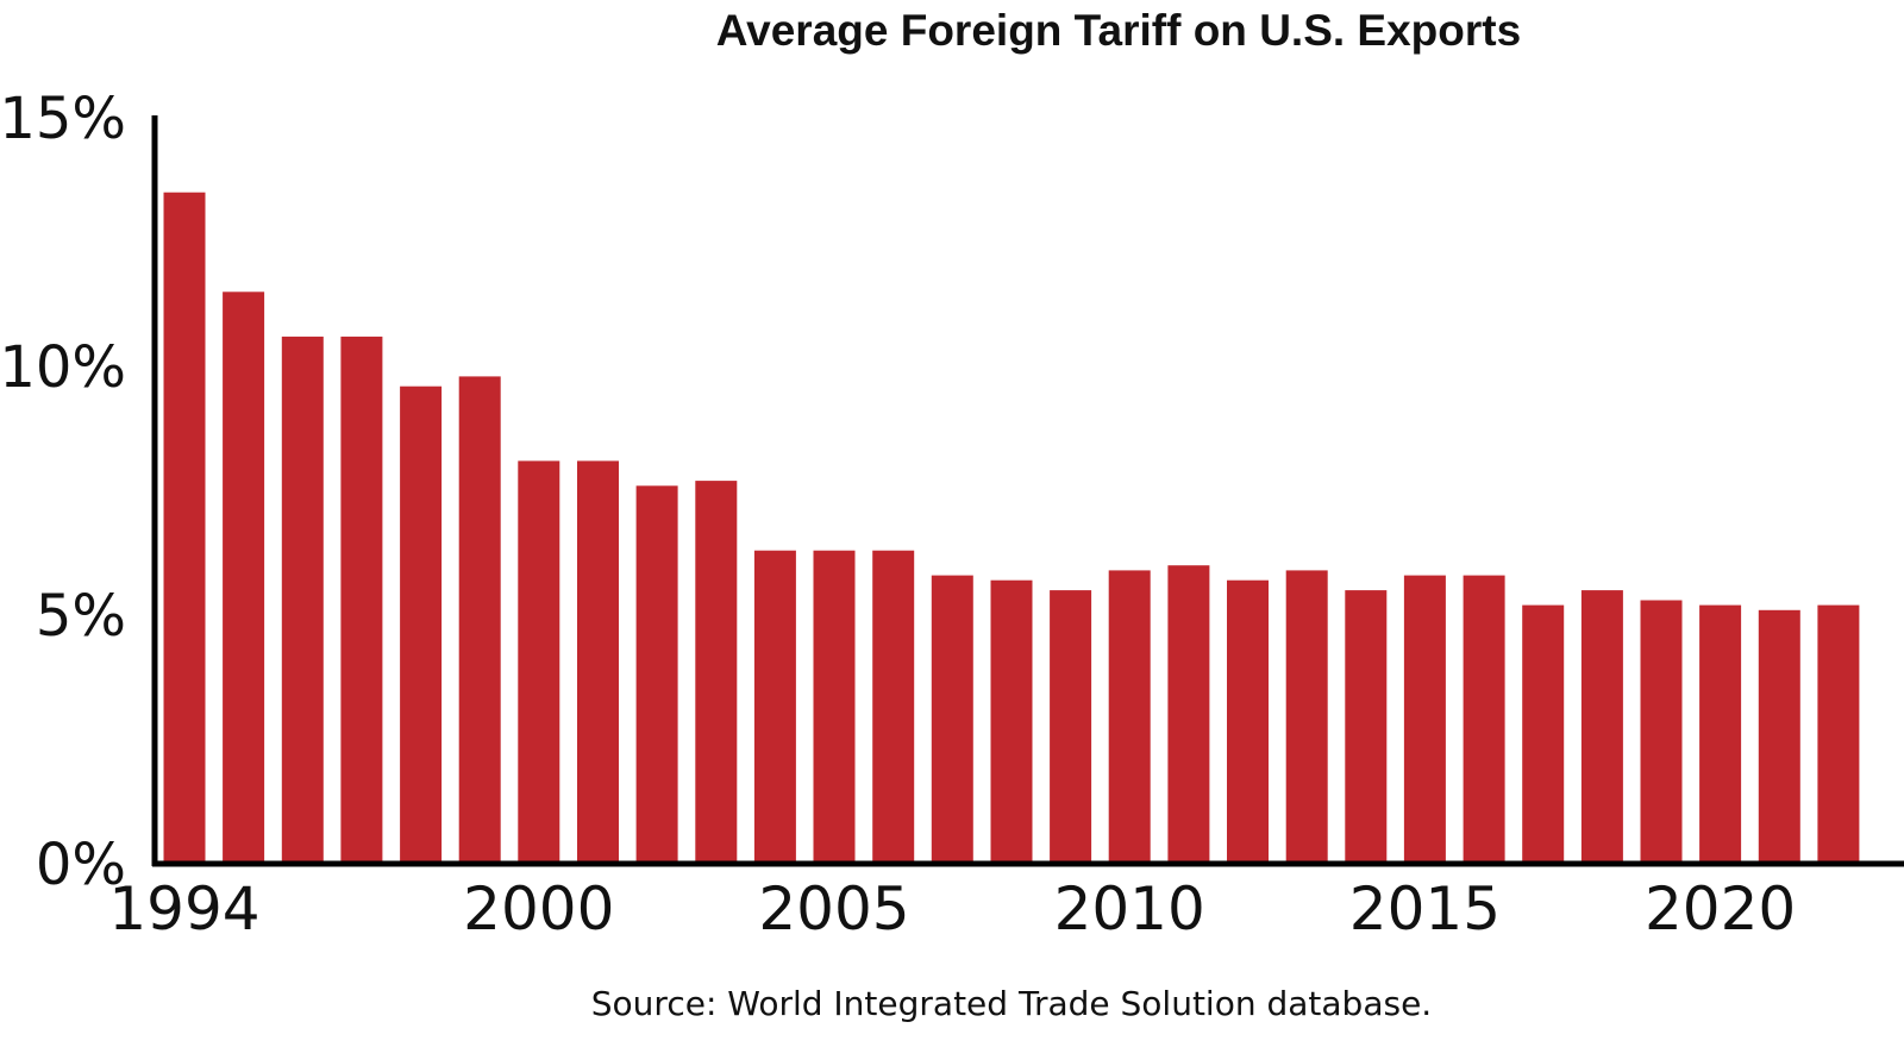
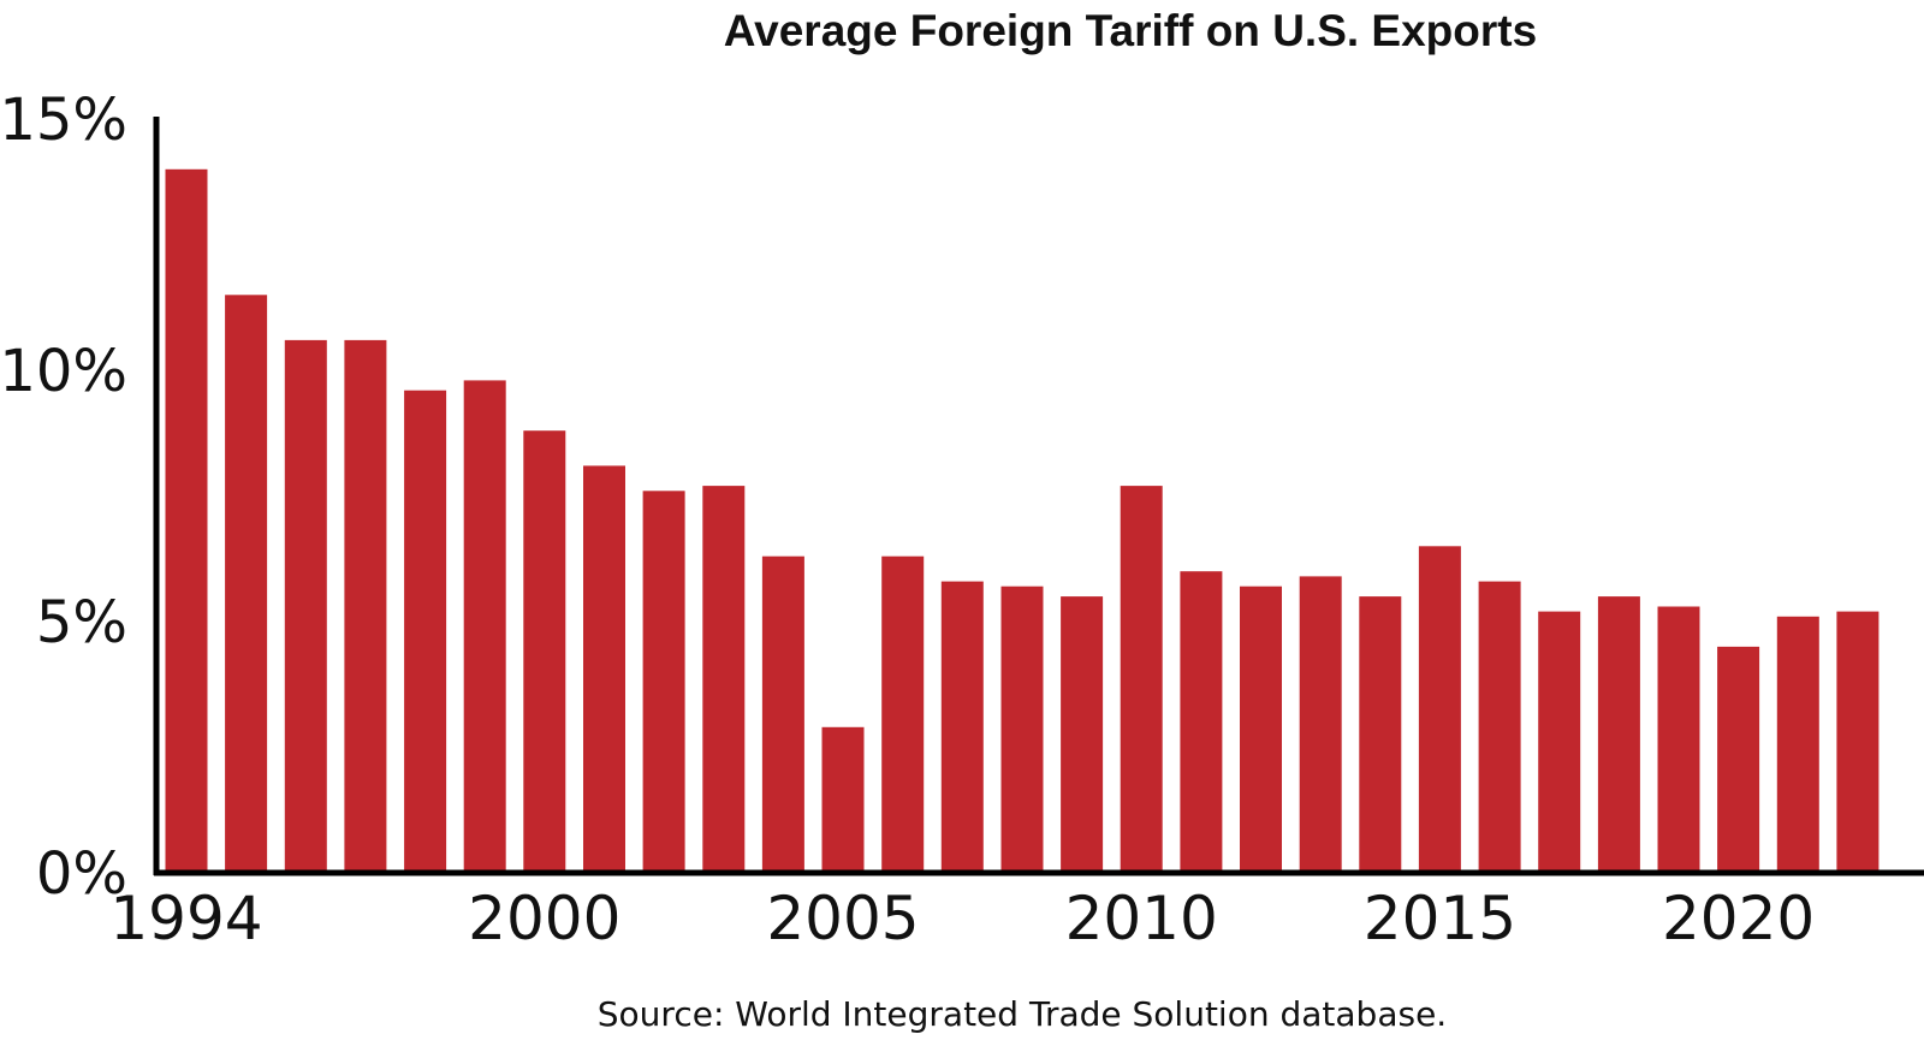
1994: 13.5% -> 14.0%
2000: 8.1% -> 8.8%
2005: 6.3% -> 2.9%
2010: 5.9% -> 7.7%
2015: 5.8% -> 6.5%
2020: 5.2% -> 4.5%
